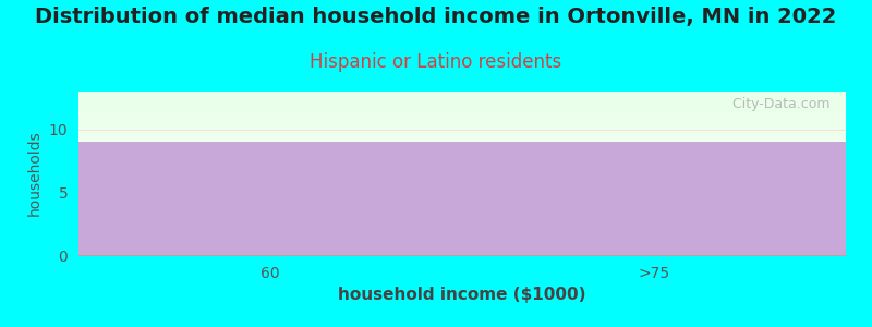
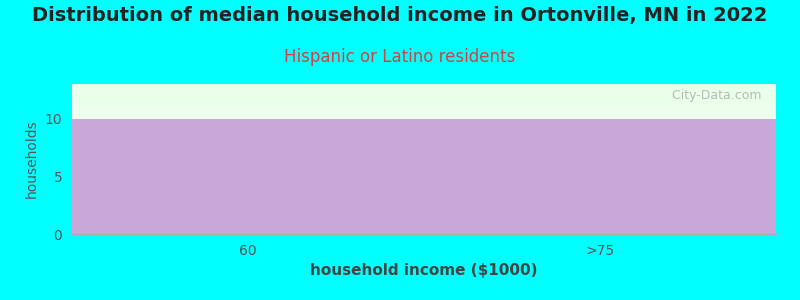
60: 9 -> 10
>75: 9 -> 10
